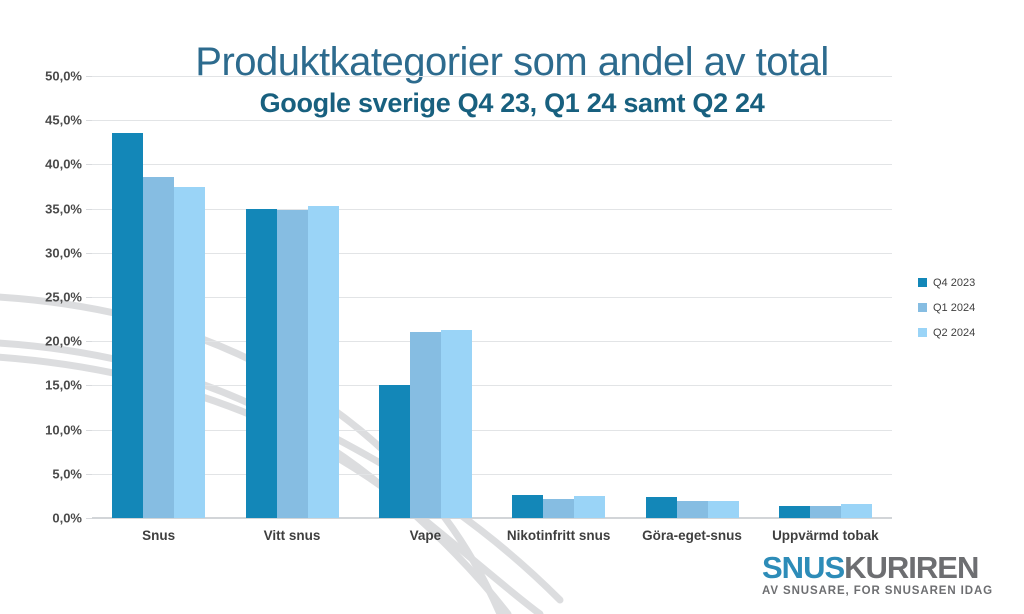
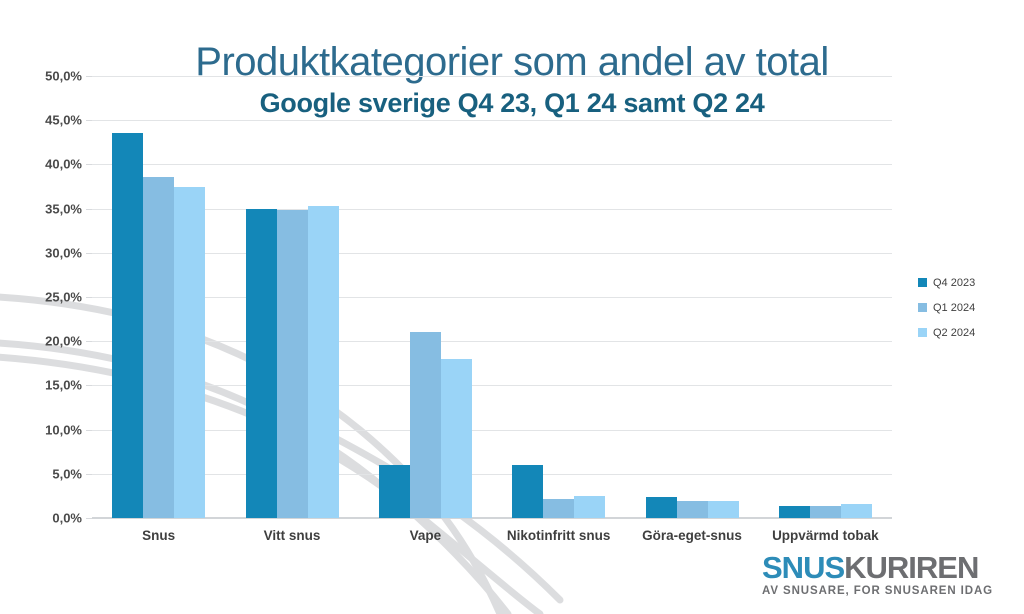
Q4 2023/Vape: 15% -> 6%
Q2 2024/Vape: 21% -> 18%
Q4 2023/Nikotinfritt snus: 3% -> 6%
